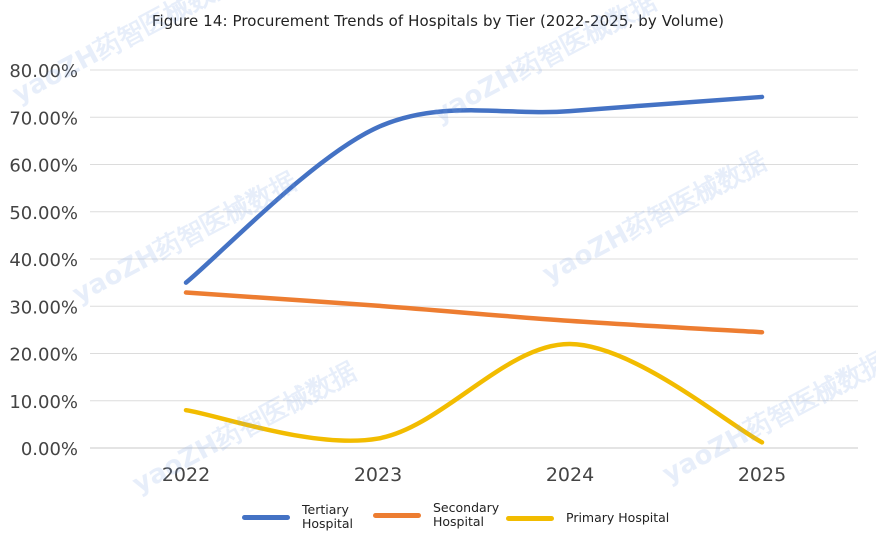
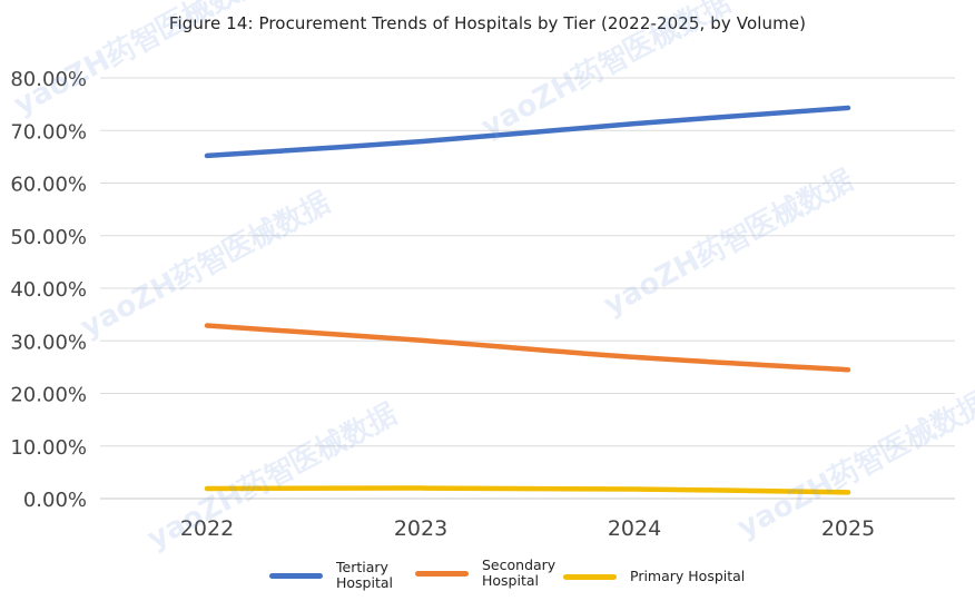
Tertiary Hospital/2022: 35% -> 65%
Primary Hospital/2022: 8% -> 2%
Primary Hospital/2024: 22% -> 2%
